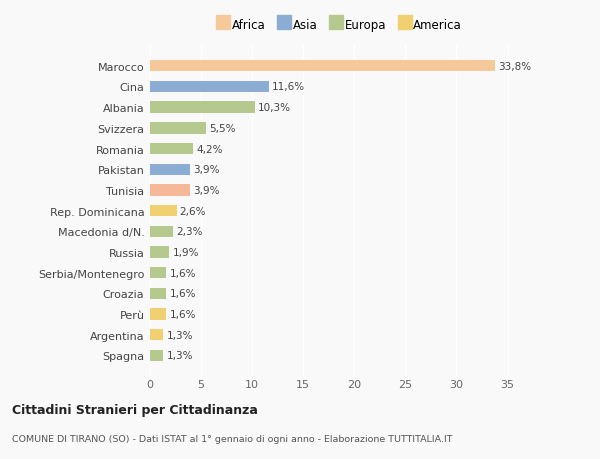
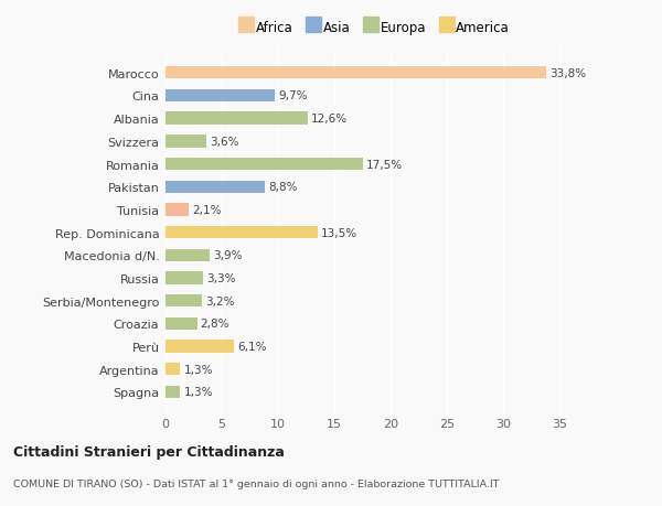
Cina: 11,6% -> 9,7%
Albania: 10,3% -> 12,6%
Svizzera: 5,5% -> 3,6%
Romania: 4,2% -> 17,5%
Pakistan: 3,9% -> 8,8%
Tunisia: 3,9% -> 2,1%
Rep. Dominicana: 2,6% -> 13,5%
Macedonia d/N.: 2,3% -> 3,9%
Russia: 1,9% -> 3,3%
Serbia/Montenegro: 1,6% -> 3,2%
Croazia: 1,6% -> 2,8%
Perù: 1,6% -> 6,1%
